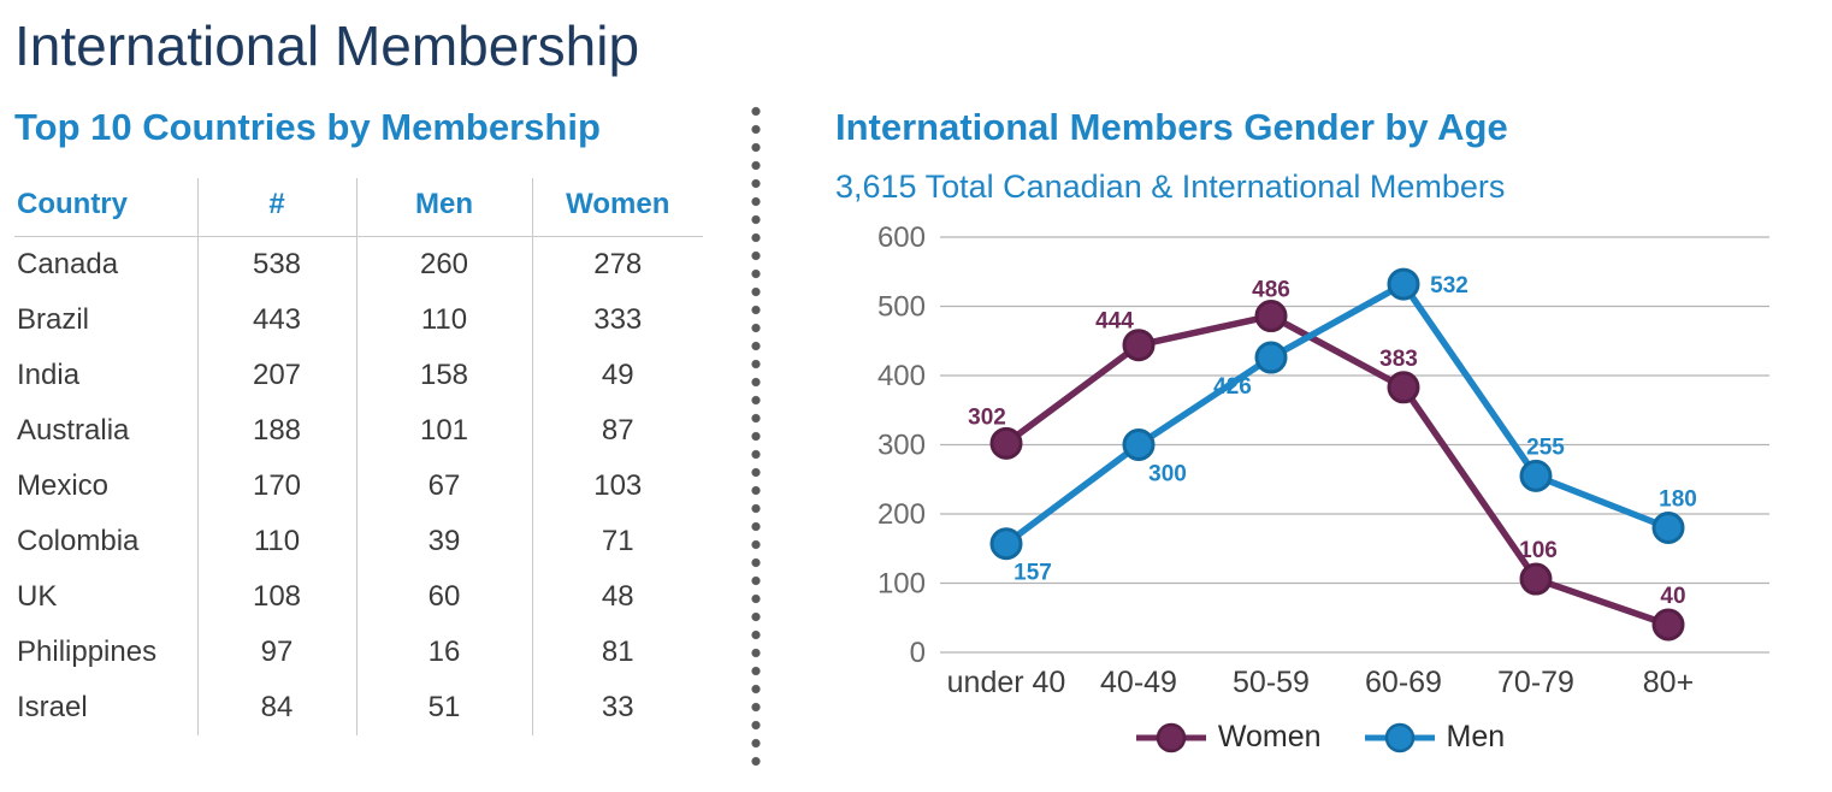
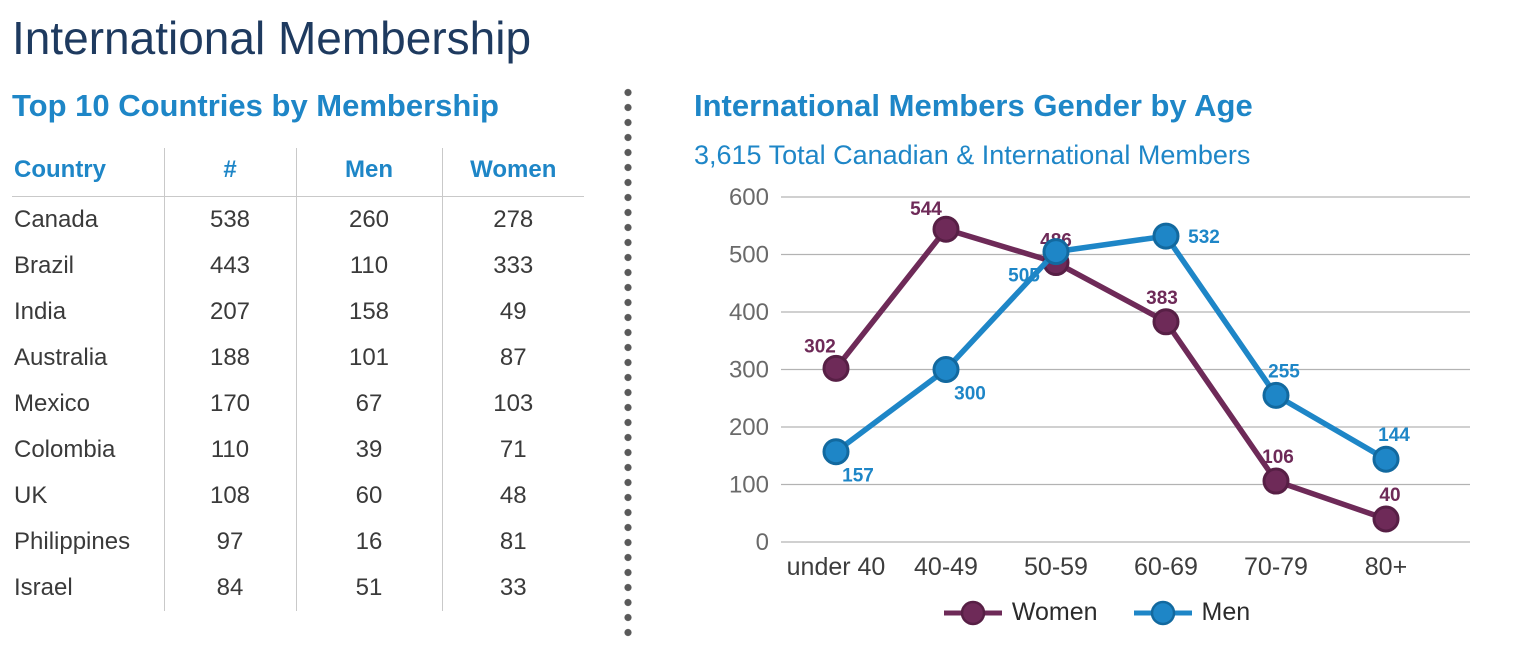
Women/40-49: 444 -> 544
Men/50-59: 426 -> 505
Men/80+: 180 -> 144
